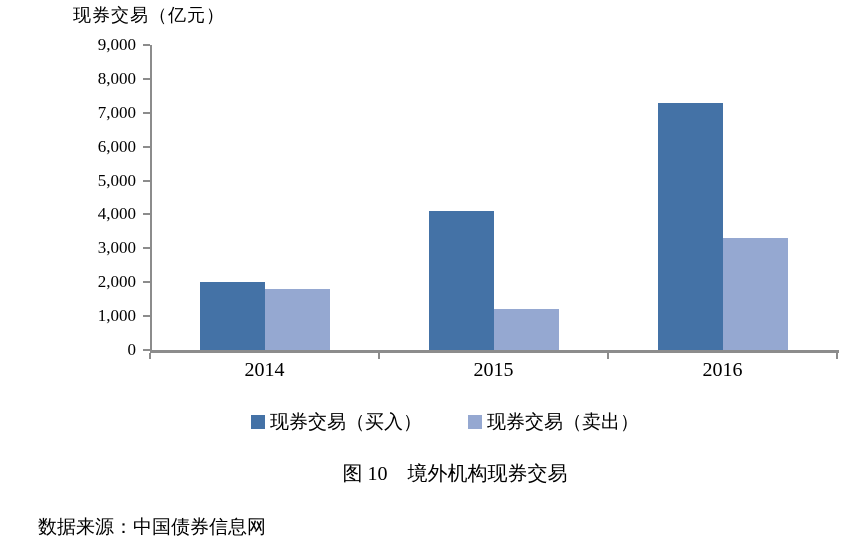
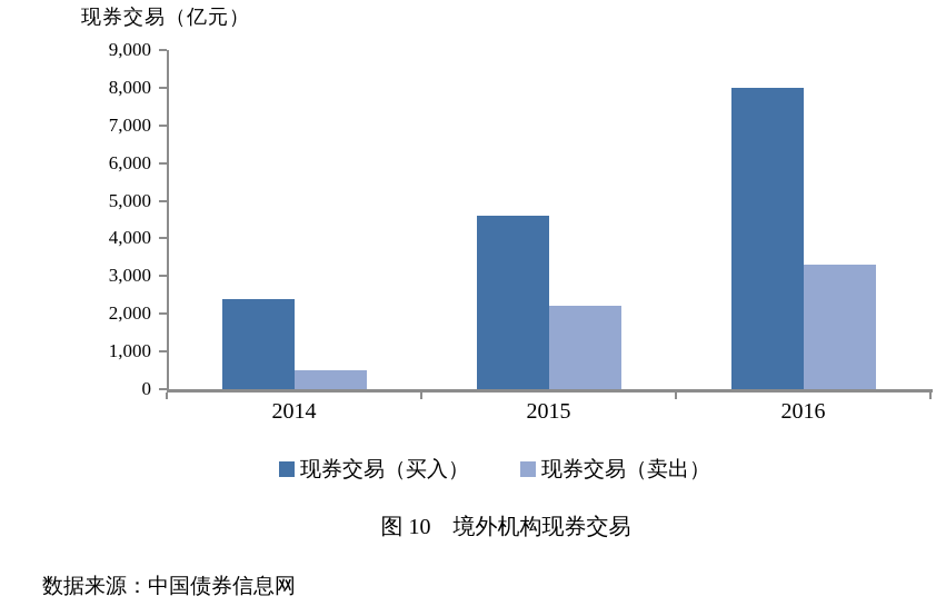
现券交易（买入）/2014: 2000 -> 2400
现券交易（卖出）/2014: 1800 -> 500
现券交易（买入）/2015: 4100 -> 4600
现券交易（卖出）/2015: 1200 -> 2200
现券交易（买入）/2016: 7300 -> 8000
